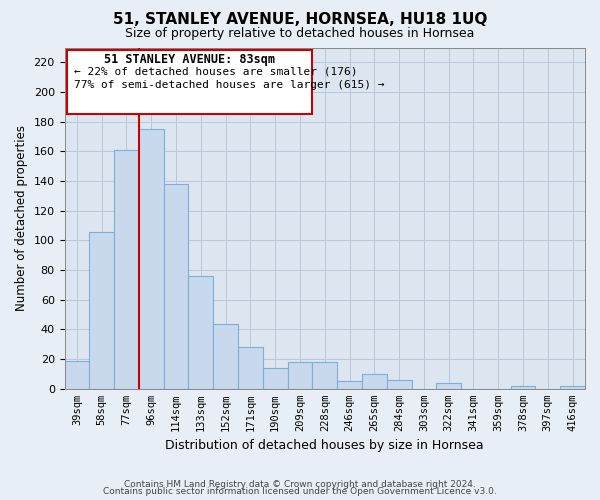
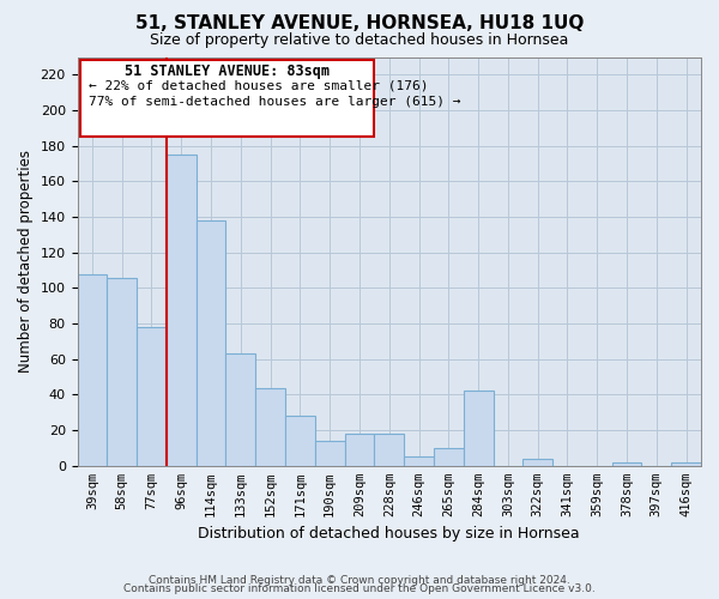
39sqm: 19 -> 108
77sqm: 161 -> 78
133sqm: 76 -> 63
284sqm: 6 -> 42
